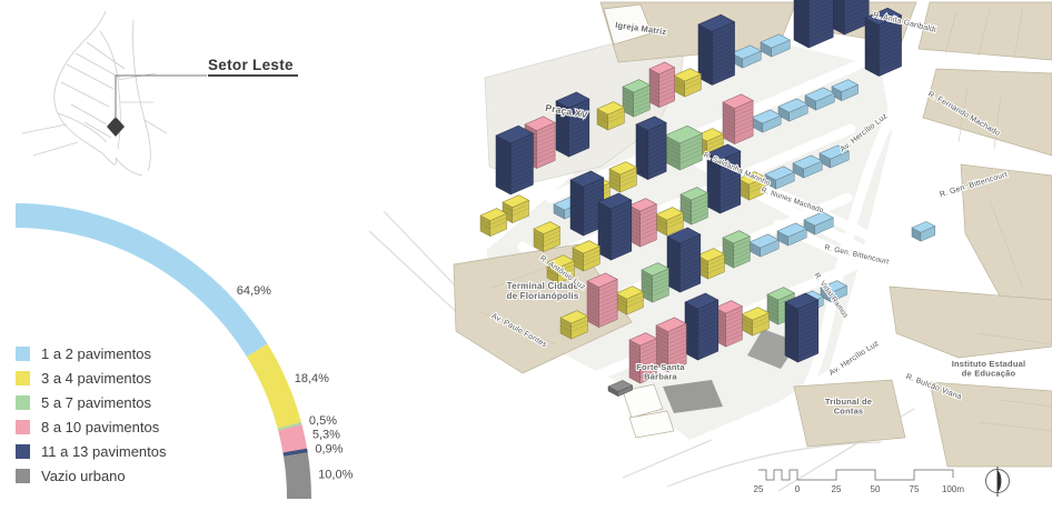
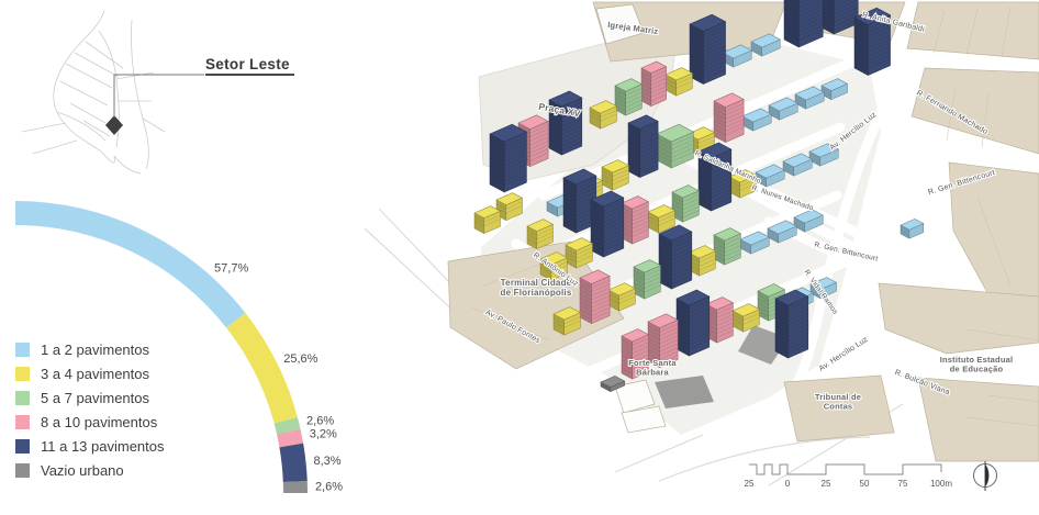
1 a 2 pavimentos: 64,9% -> 57,7%
3 a 4 pavimentos: 18,4% -> 25,6%
5 a 7 pavimentos: 0,5% -> 2,6%
8 a 10 pavimentos: 5,3% -> 3,2%
11 a 13 pavimentos: 0,9% -> 8,3%
Vazio urbano: 10,0% -> 2,6%
